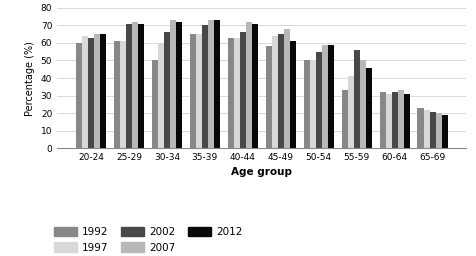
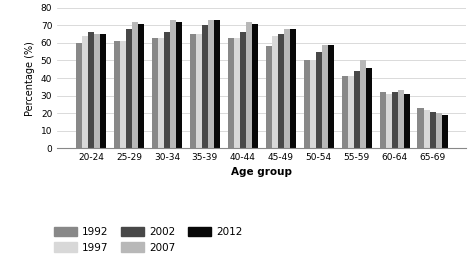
2002/20-24: 63 -> 66
2002/25-29: 71 -> 68
1992/30-34: 50 -> 63
1997/30-34: 60 -> 63
2012/45-49: 61 -> 68
1992/55-59: 33 -> 41
2002/55-59: 56 -> 44
